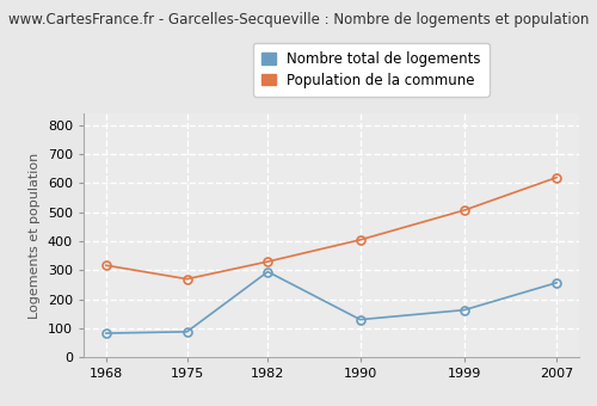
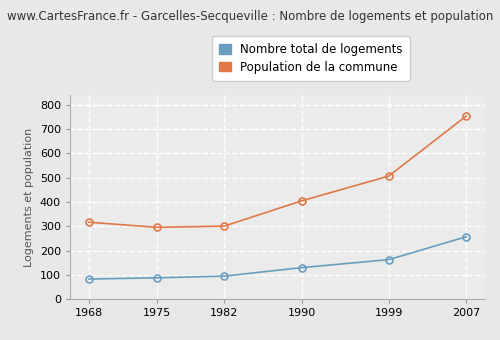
Population de la commune/1975: 270 -> 296
Nombre total de logements/1982: 295 -> 95
Population de la commune/1982: 330 -> 301
Population de la commune/2007: 620 -> 754
